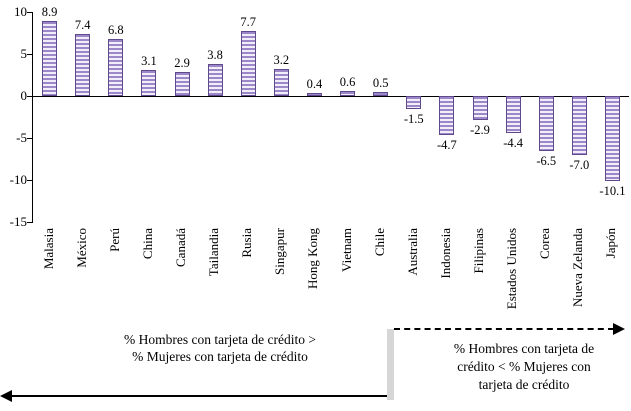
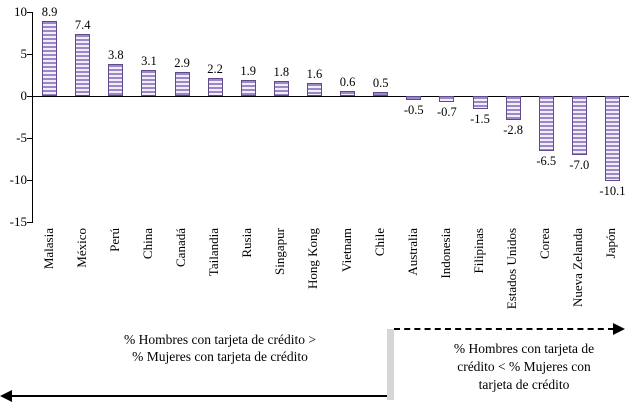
Perú: 6.8 -> 3.8
Tailandia: 3.8 -> 2.2
Rusia: 7.7 -> 1.9
Singapur: 3.2 -> 1.8
Hong Kong: 0.4 -> 1.6
Australia: -1.5 -> -0.5
Indonesia: -4.7 -> -0.7
Filipinas: -2.9 -> -1.5
Estados Unidos: -4.4 -> -2.8
